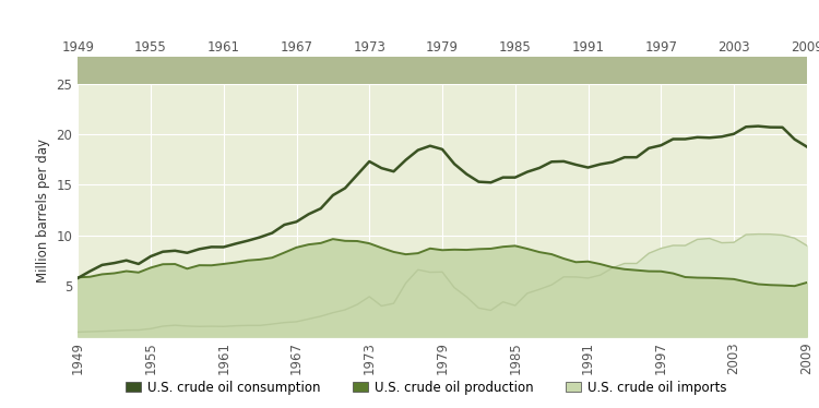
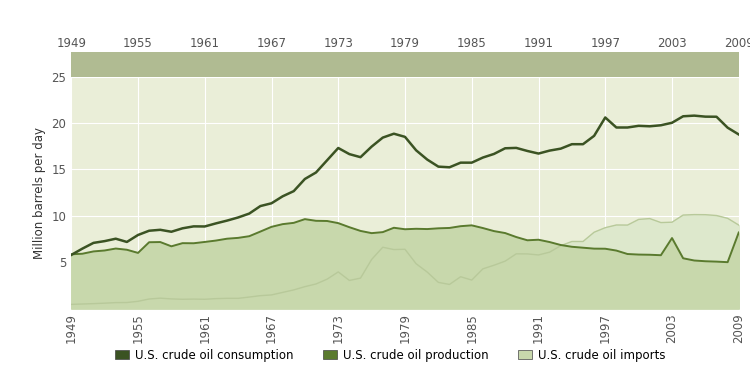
U.S. crude oil production/1955: 6.8 -> 6.0
U.S. crude oil consumption/1997: 18.9 -> 20.6
U.S. crude oil production/2003: 5.7 -> 7.6
U.S. crude oil production/2009: 5.3 -> 8.2
